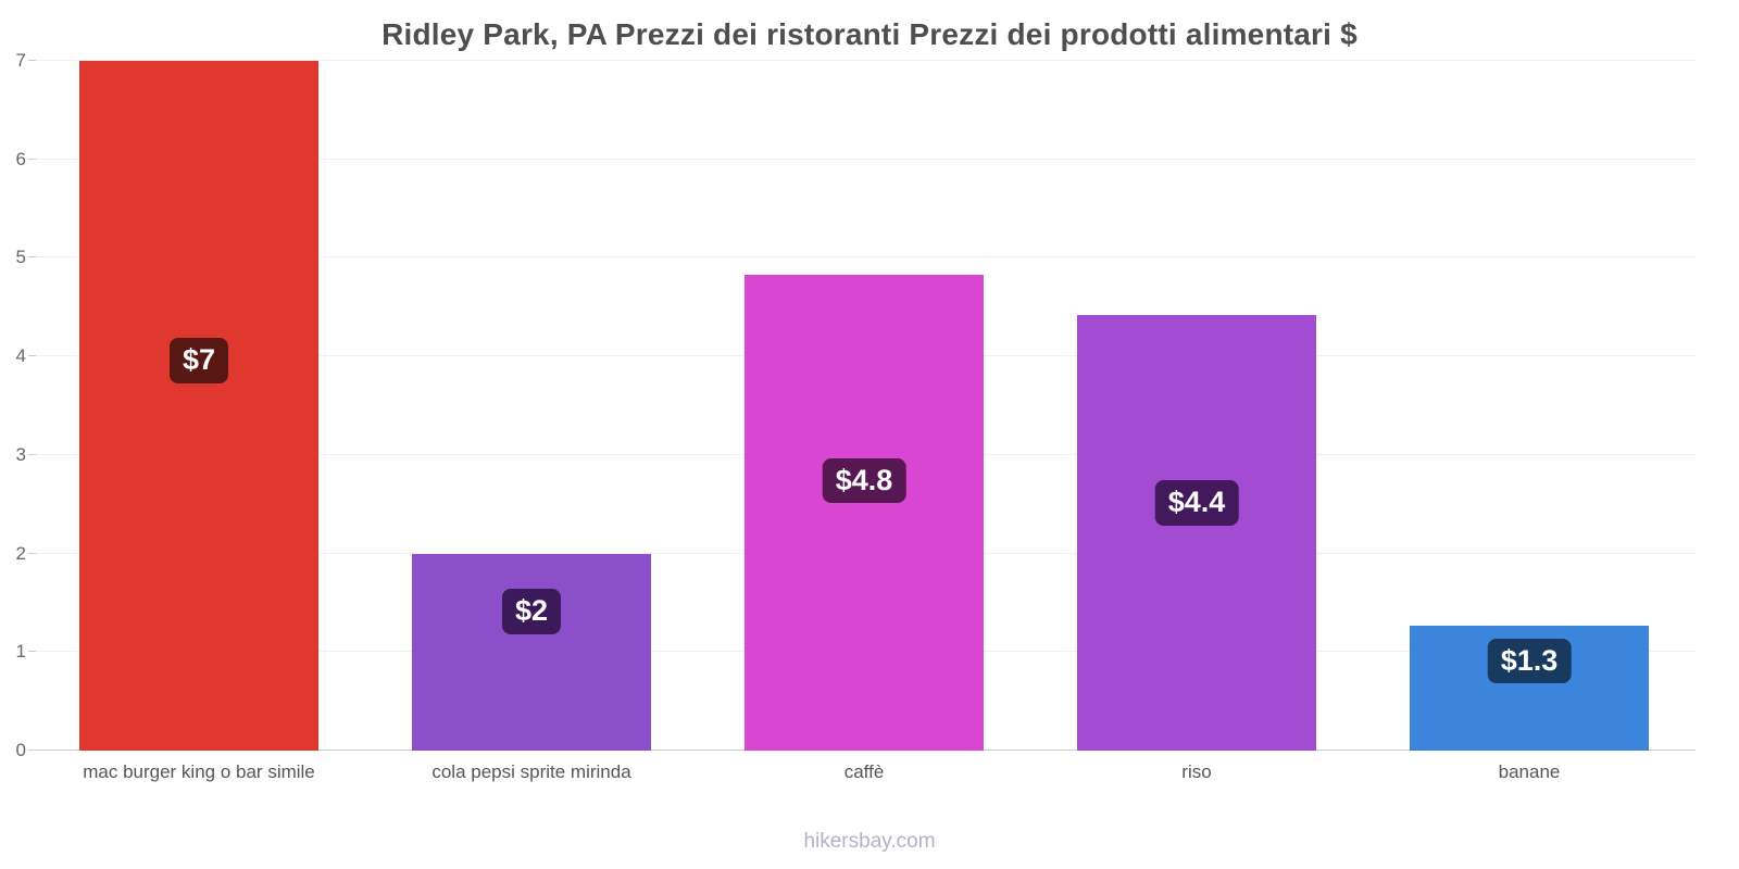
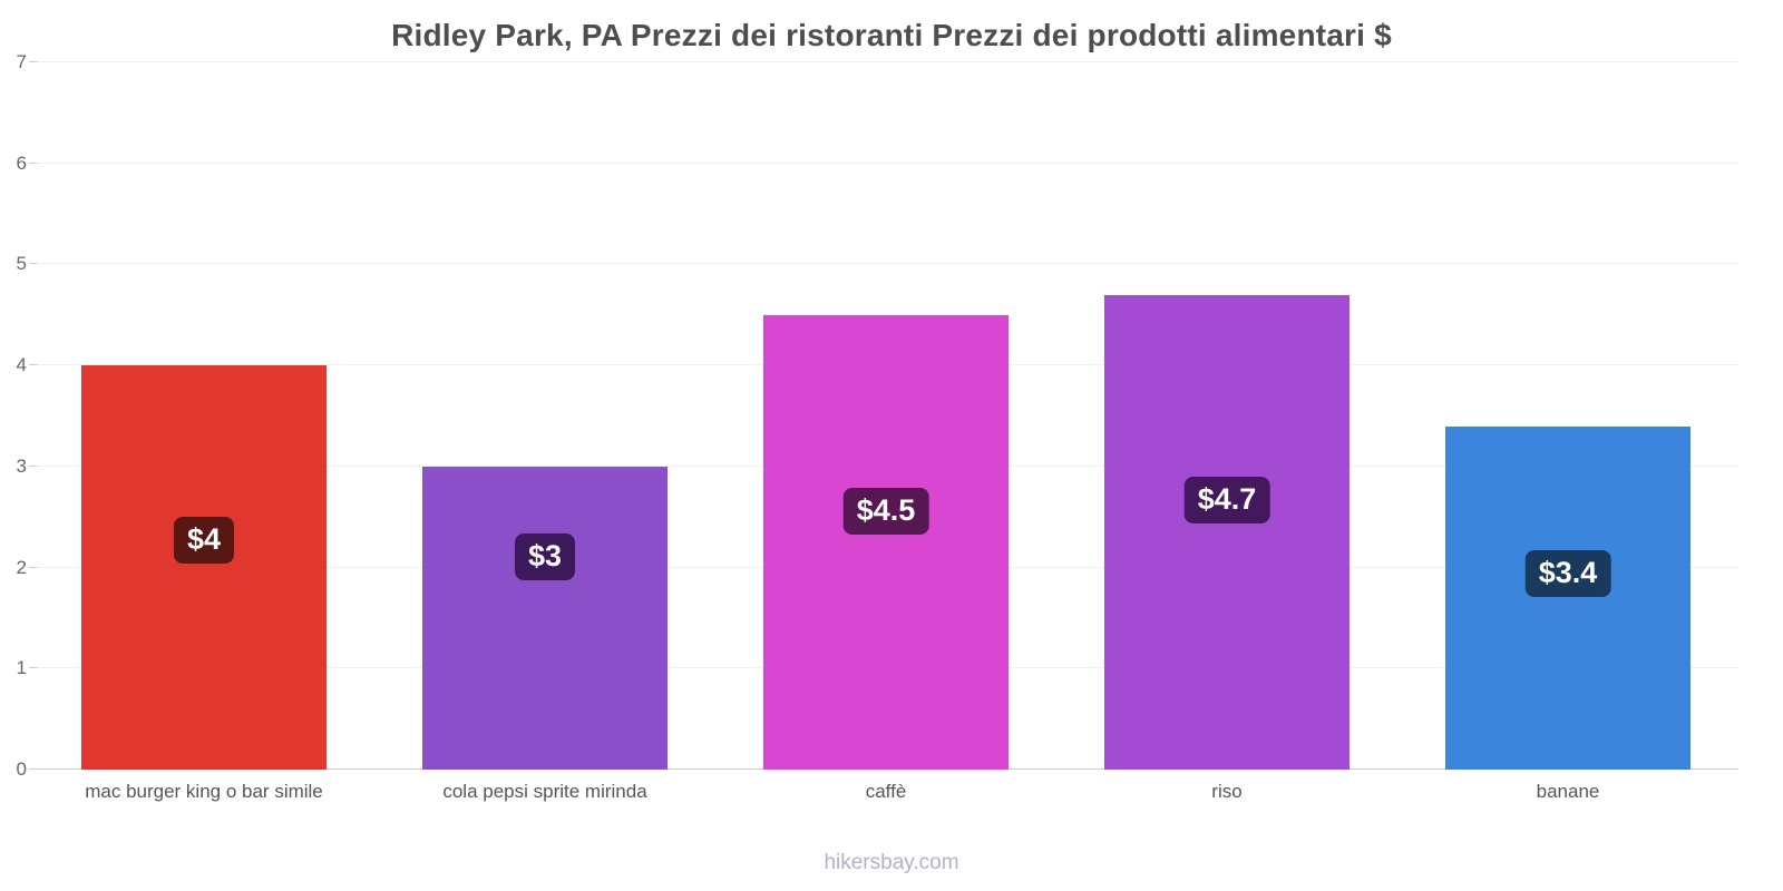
mac burger king o bar simile: $7 -> $4
cola pepsi sprite mirinda: $2 -> $3
caffè: $4.8 -> $4.5
riso: $4.4 -> $4.7
banane: $1.3 -> $3.4
